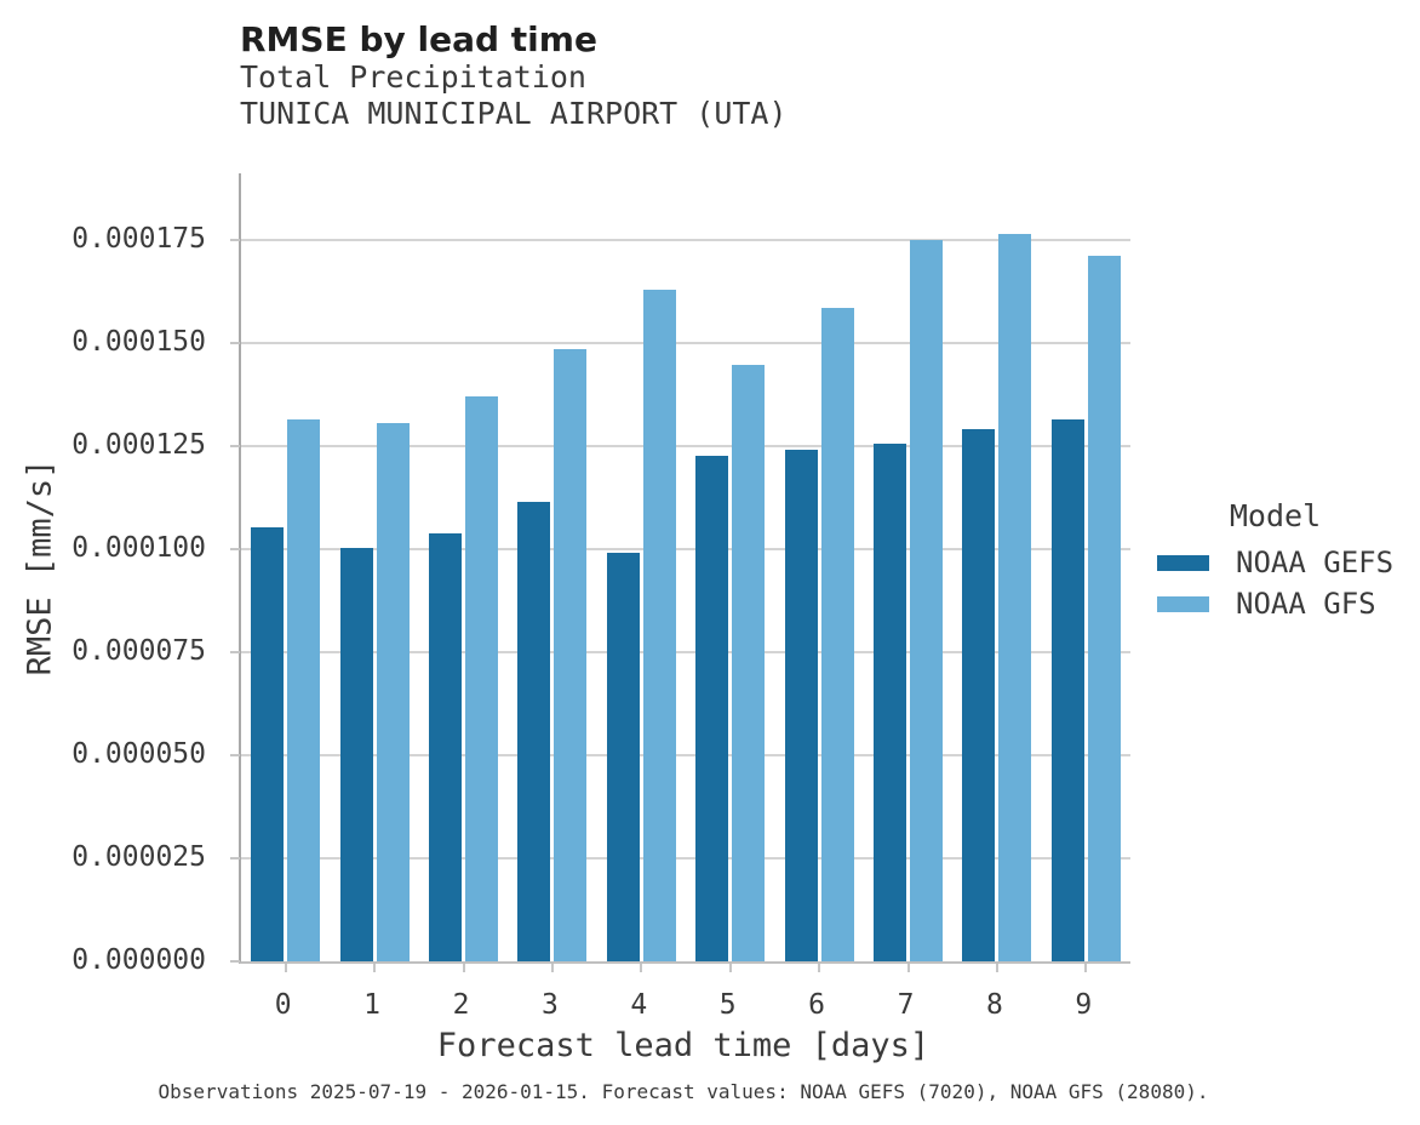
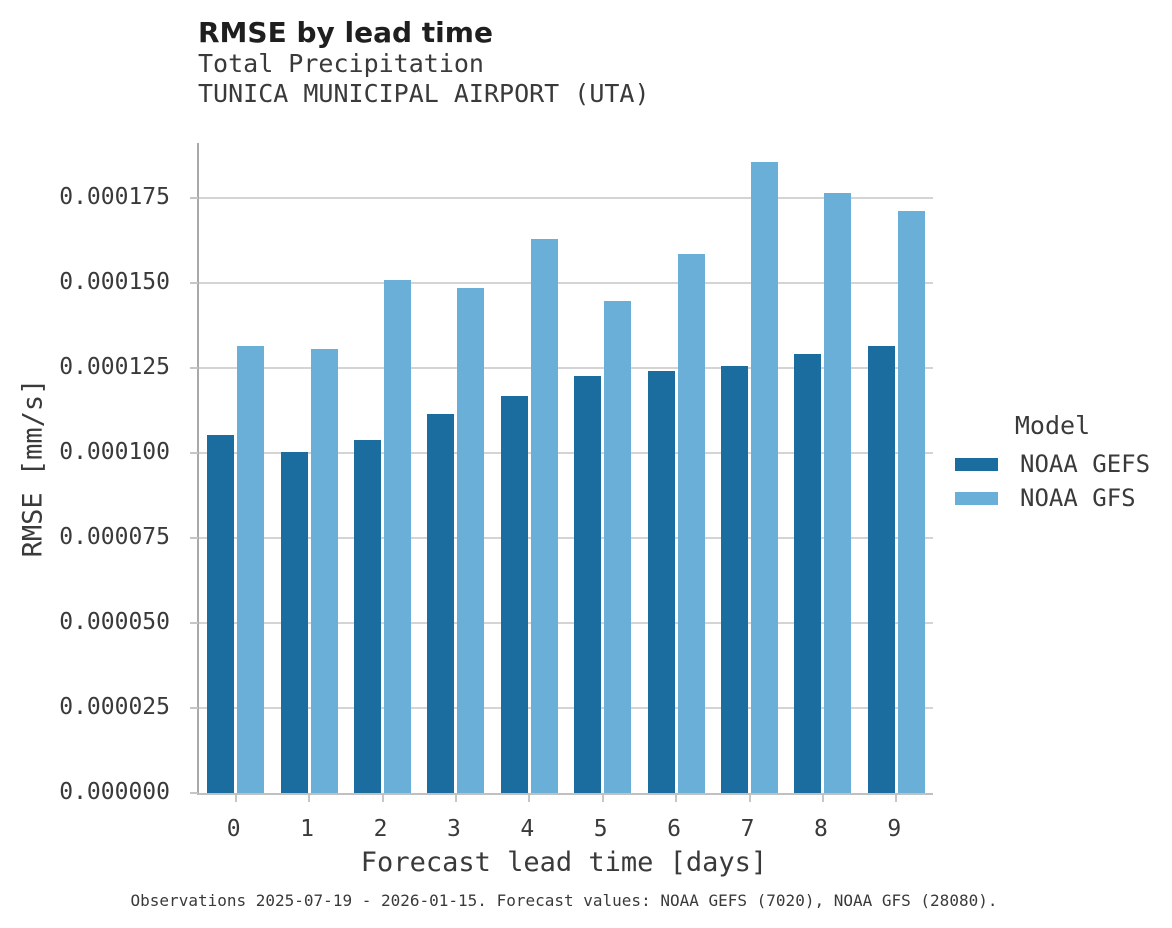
NOAA GFS/2: 0.000137 -> 0.000151
NOAA GEFS/4: 0.000099 -> 0.000117
NOAA GFS/7: 0.000175 -> 0.000186
